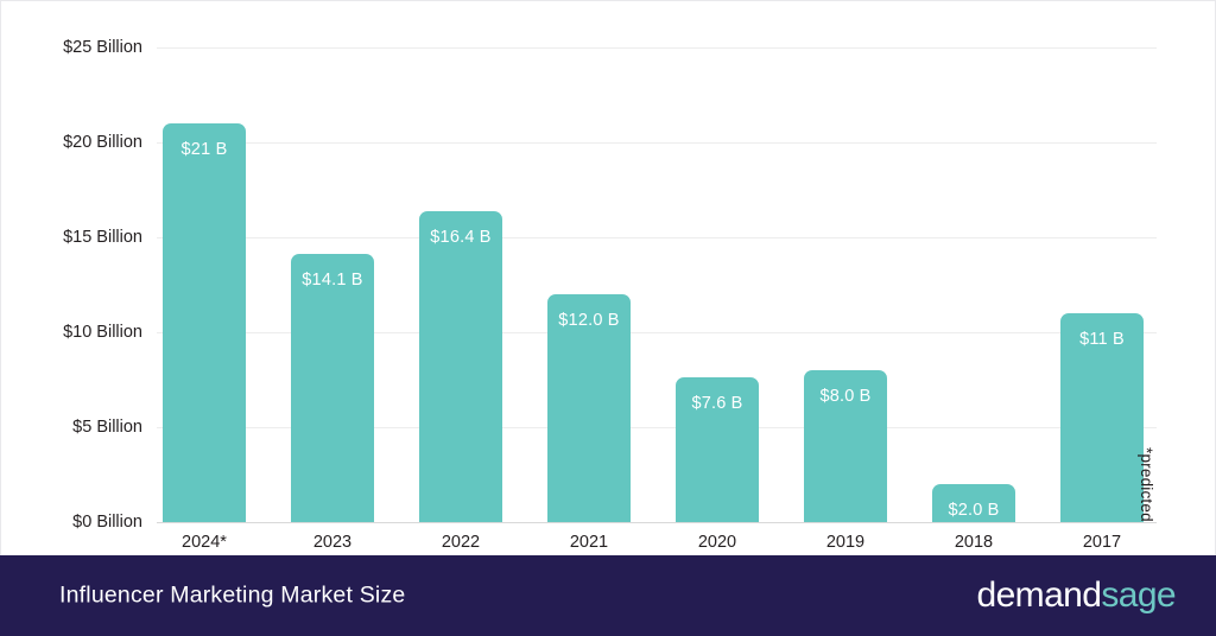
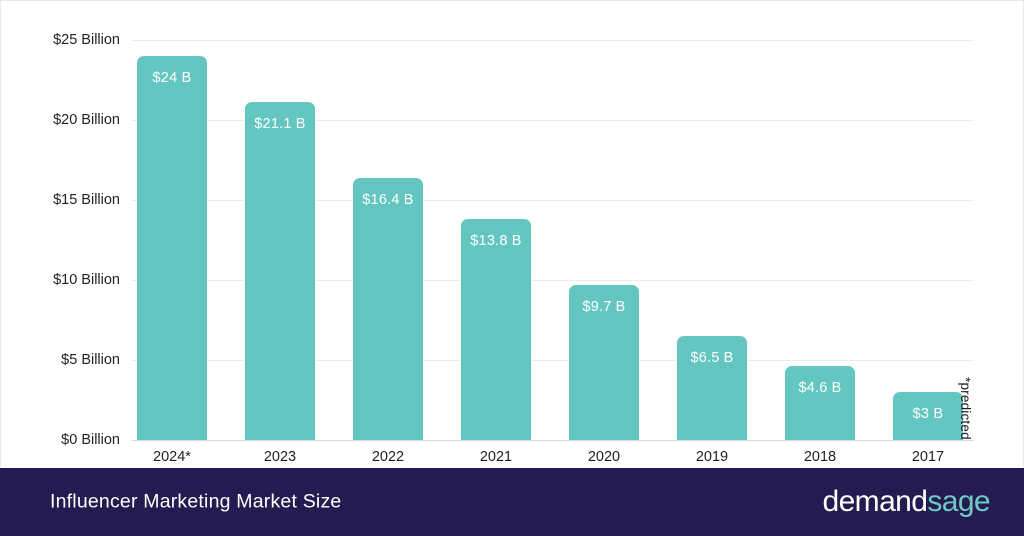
2024*: $21 -> $24
2023: $14.1 -> $21.1
2021: $12.0 -> $13.8
2020: $7.6 -> $9.7
2019: $8.0 -> $6.5
2018: $2.0 -> $4.6
2017: $11 -> $3
